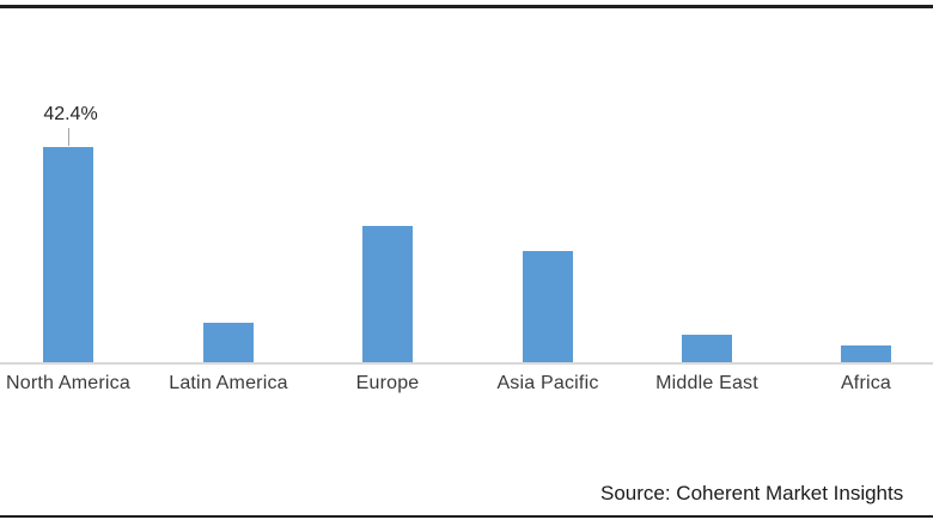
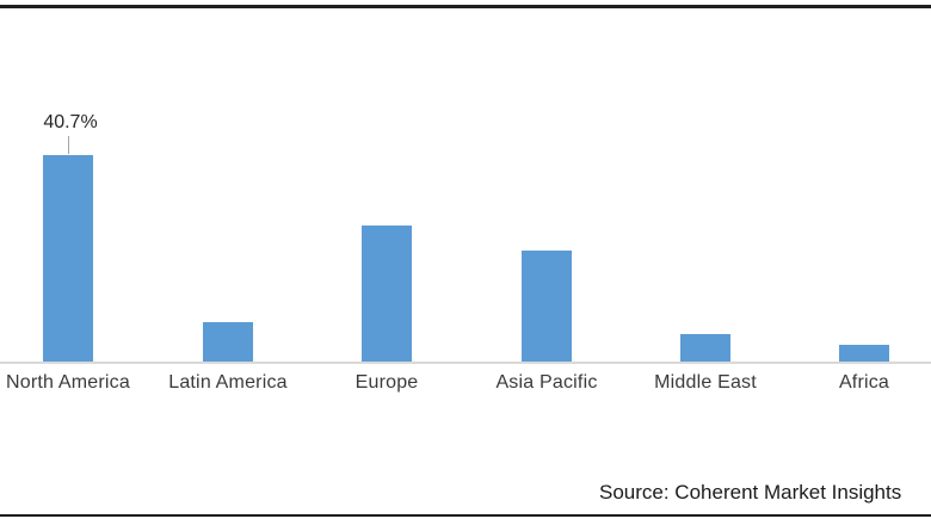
North America: 42.4% -> 40.7%
